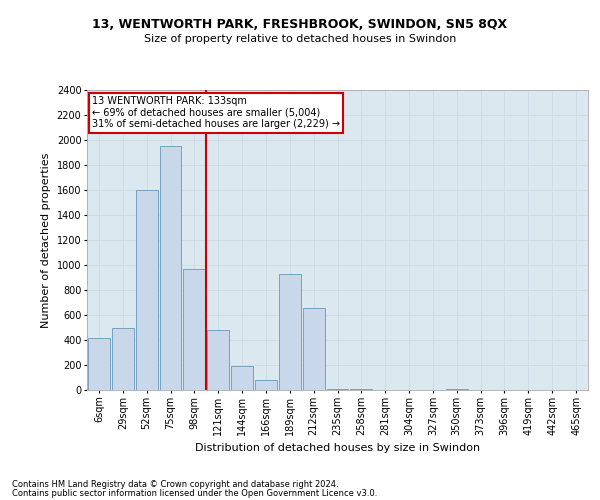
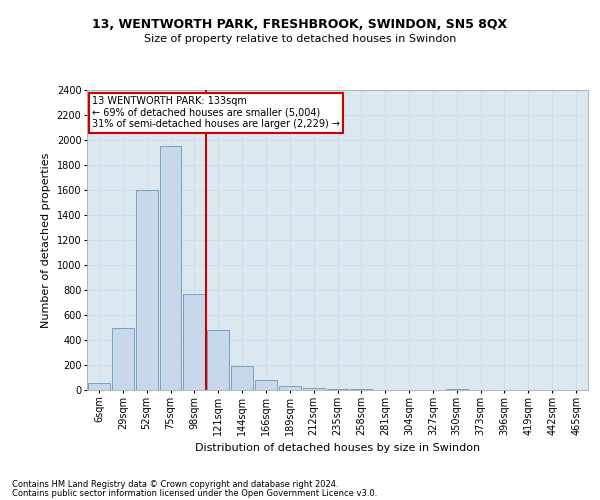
6sqm: 420 -> 60
98sqm: 970 -> 770
189sqm: 930 -> 30
212sqm: 660 -> 20
